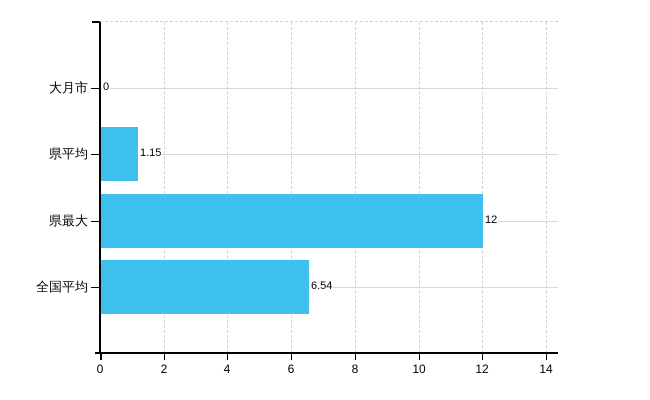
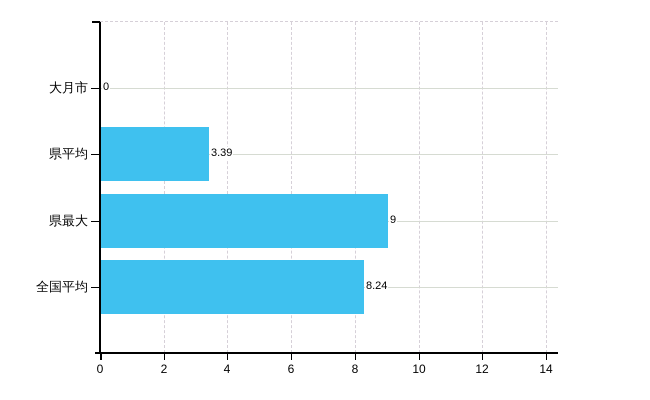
県平均: 1.15 -> 3.39
県最大: 12 -> 9
全国平均: 6.54 -> 8.24
